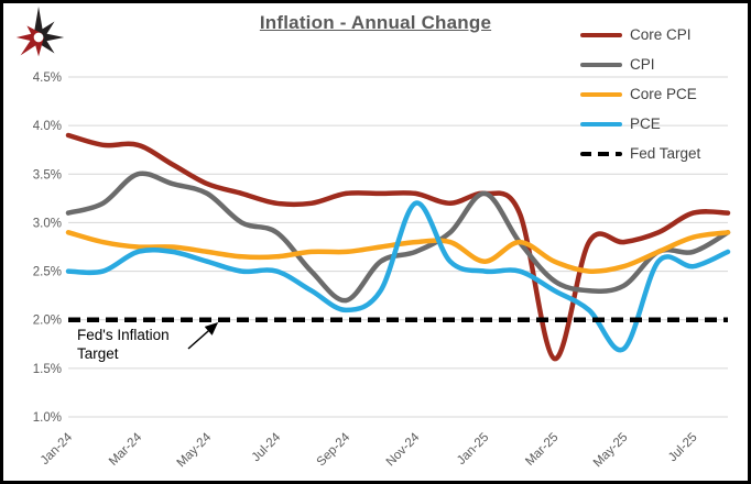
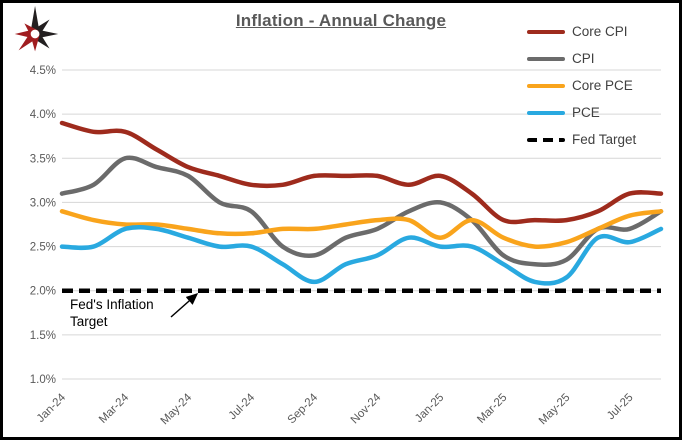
CPI/Sep-24: 2.2% -> 2.4%
PCE/Nov-24: 3.2% -> 2.4%
CPI/Jan-25: 3.3% -> 3.0%
Core CPI/Mar-25: 1.6% -> 2.8%
PCE/May-25: 1.7% -> 2.1%
